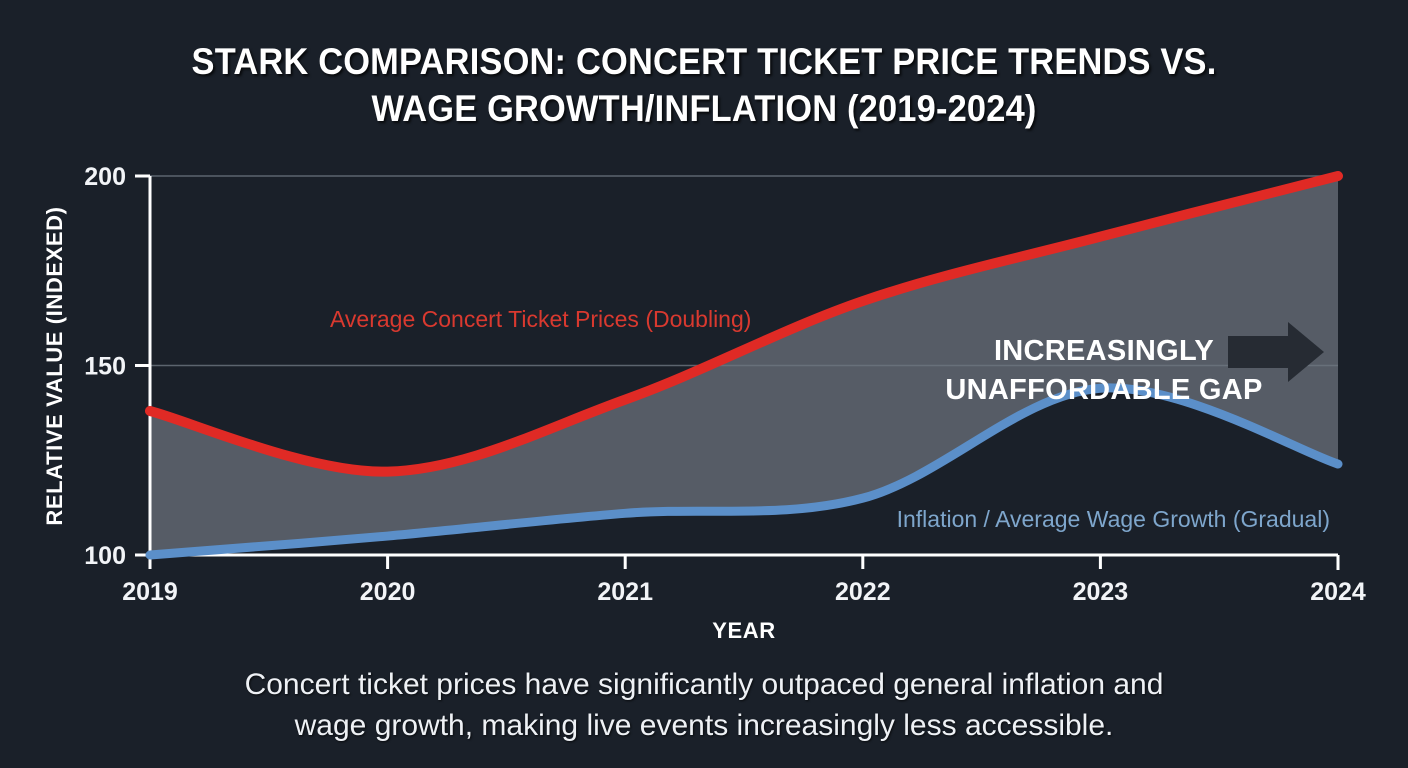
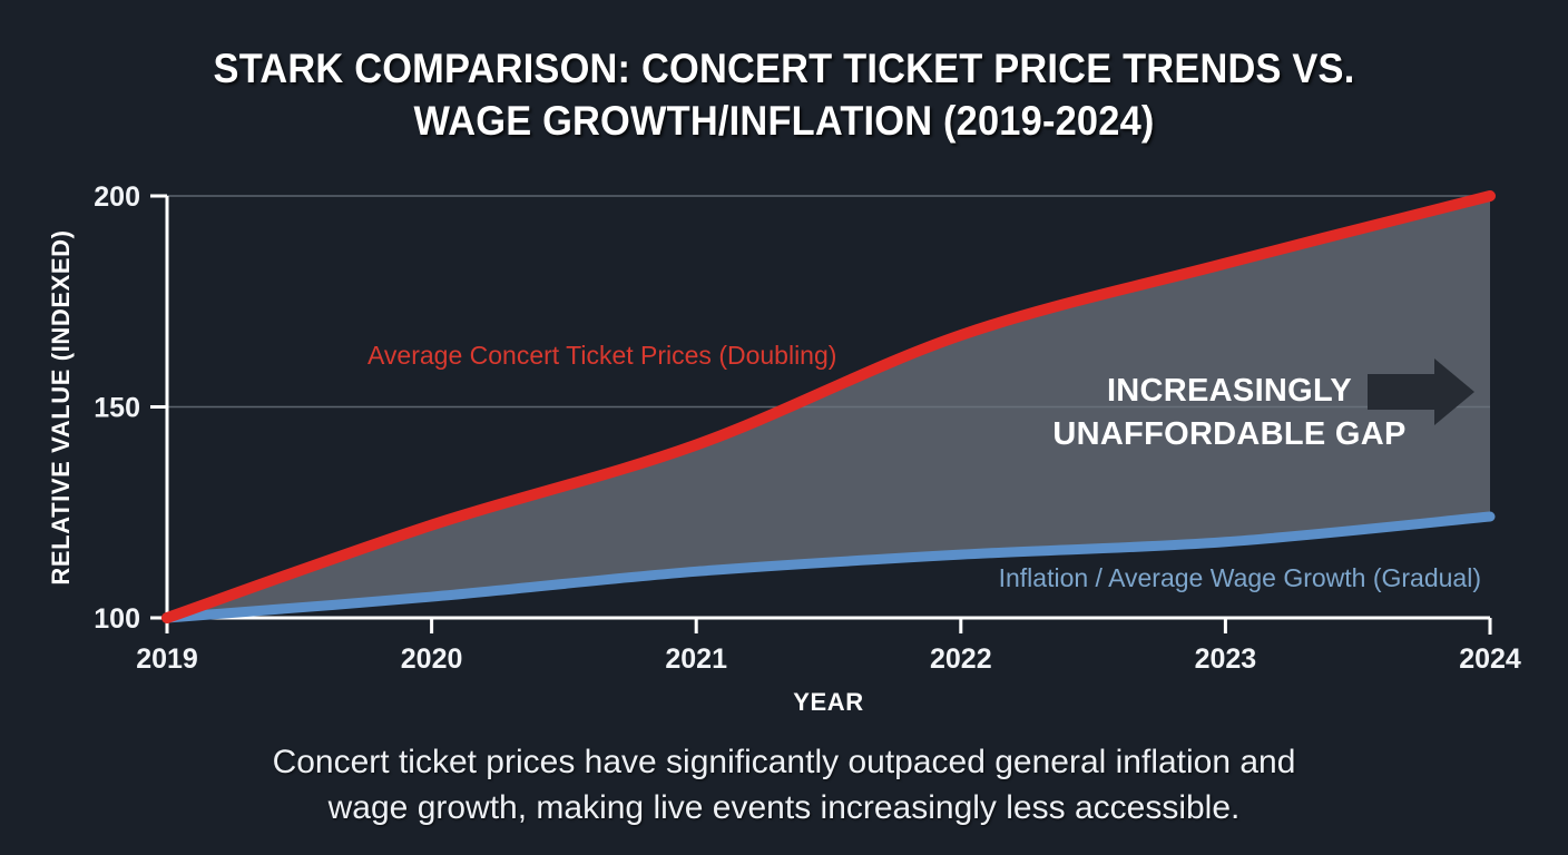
Average Concert Ticket Prices (Doubling)/2019: 138 -> 100
Inflation / Average Wage Growth (Gradual)/2023: 144 -> 118
